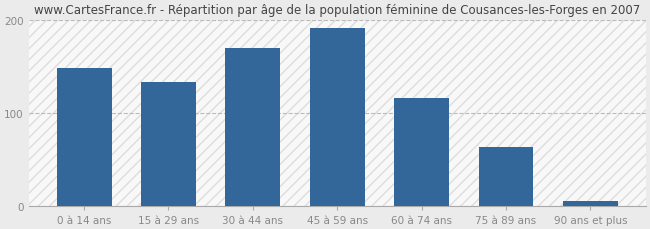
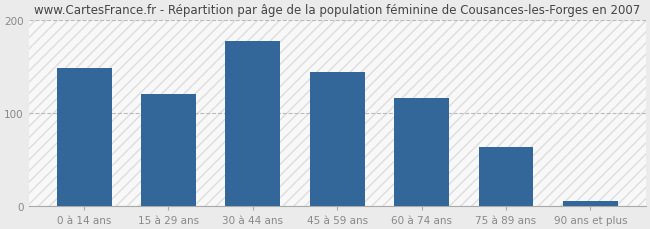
15 à 29 ans: 133 -> 120
30 à 44 ans: 170 -> 178
45 à 59 ans: 192 -> 144
